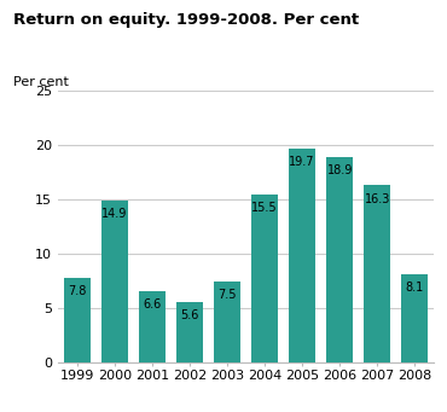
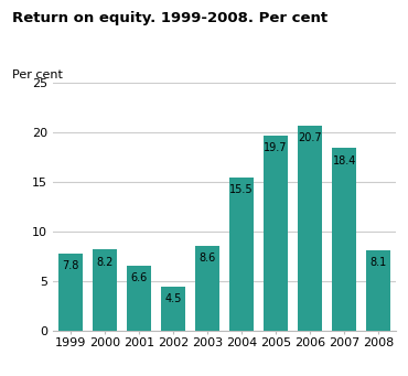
2000: 14.9 -> 8.2
2002: 5.6 -> 4.5
2003: 7.5 -> 8.6
2006: 18.9 -> 20.7
2007: 16.3 -> 18.4
